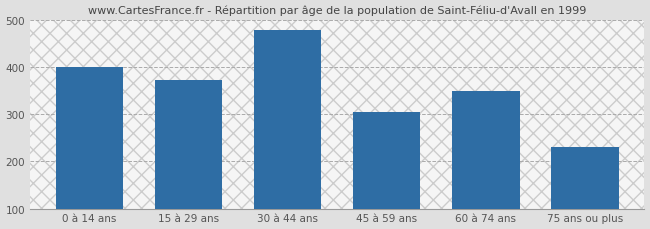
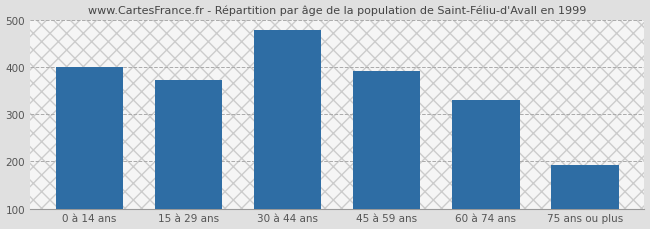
45 à 59 ans: 305 -> 392
60 à 74 ans: 350 -> 330
75 ans ou plus: 230 -> 193
